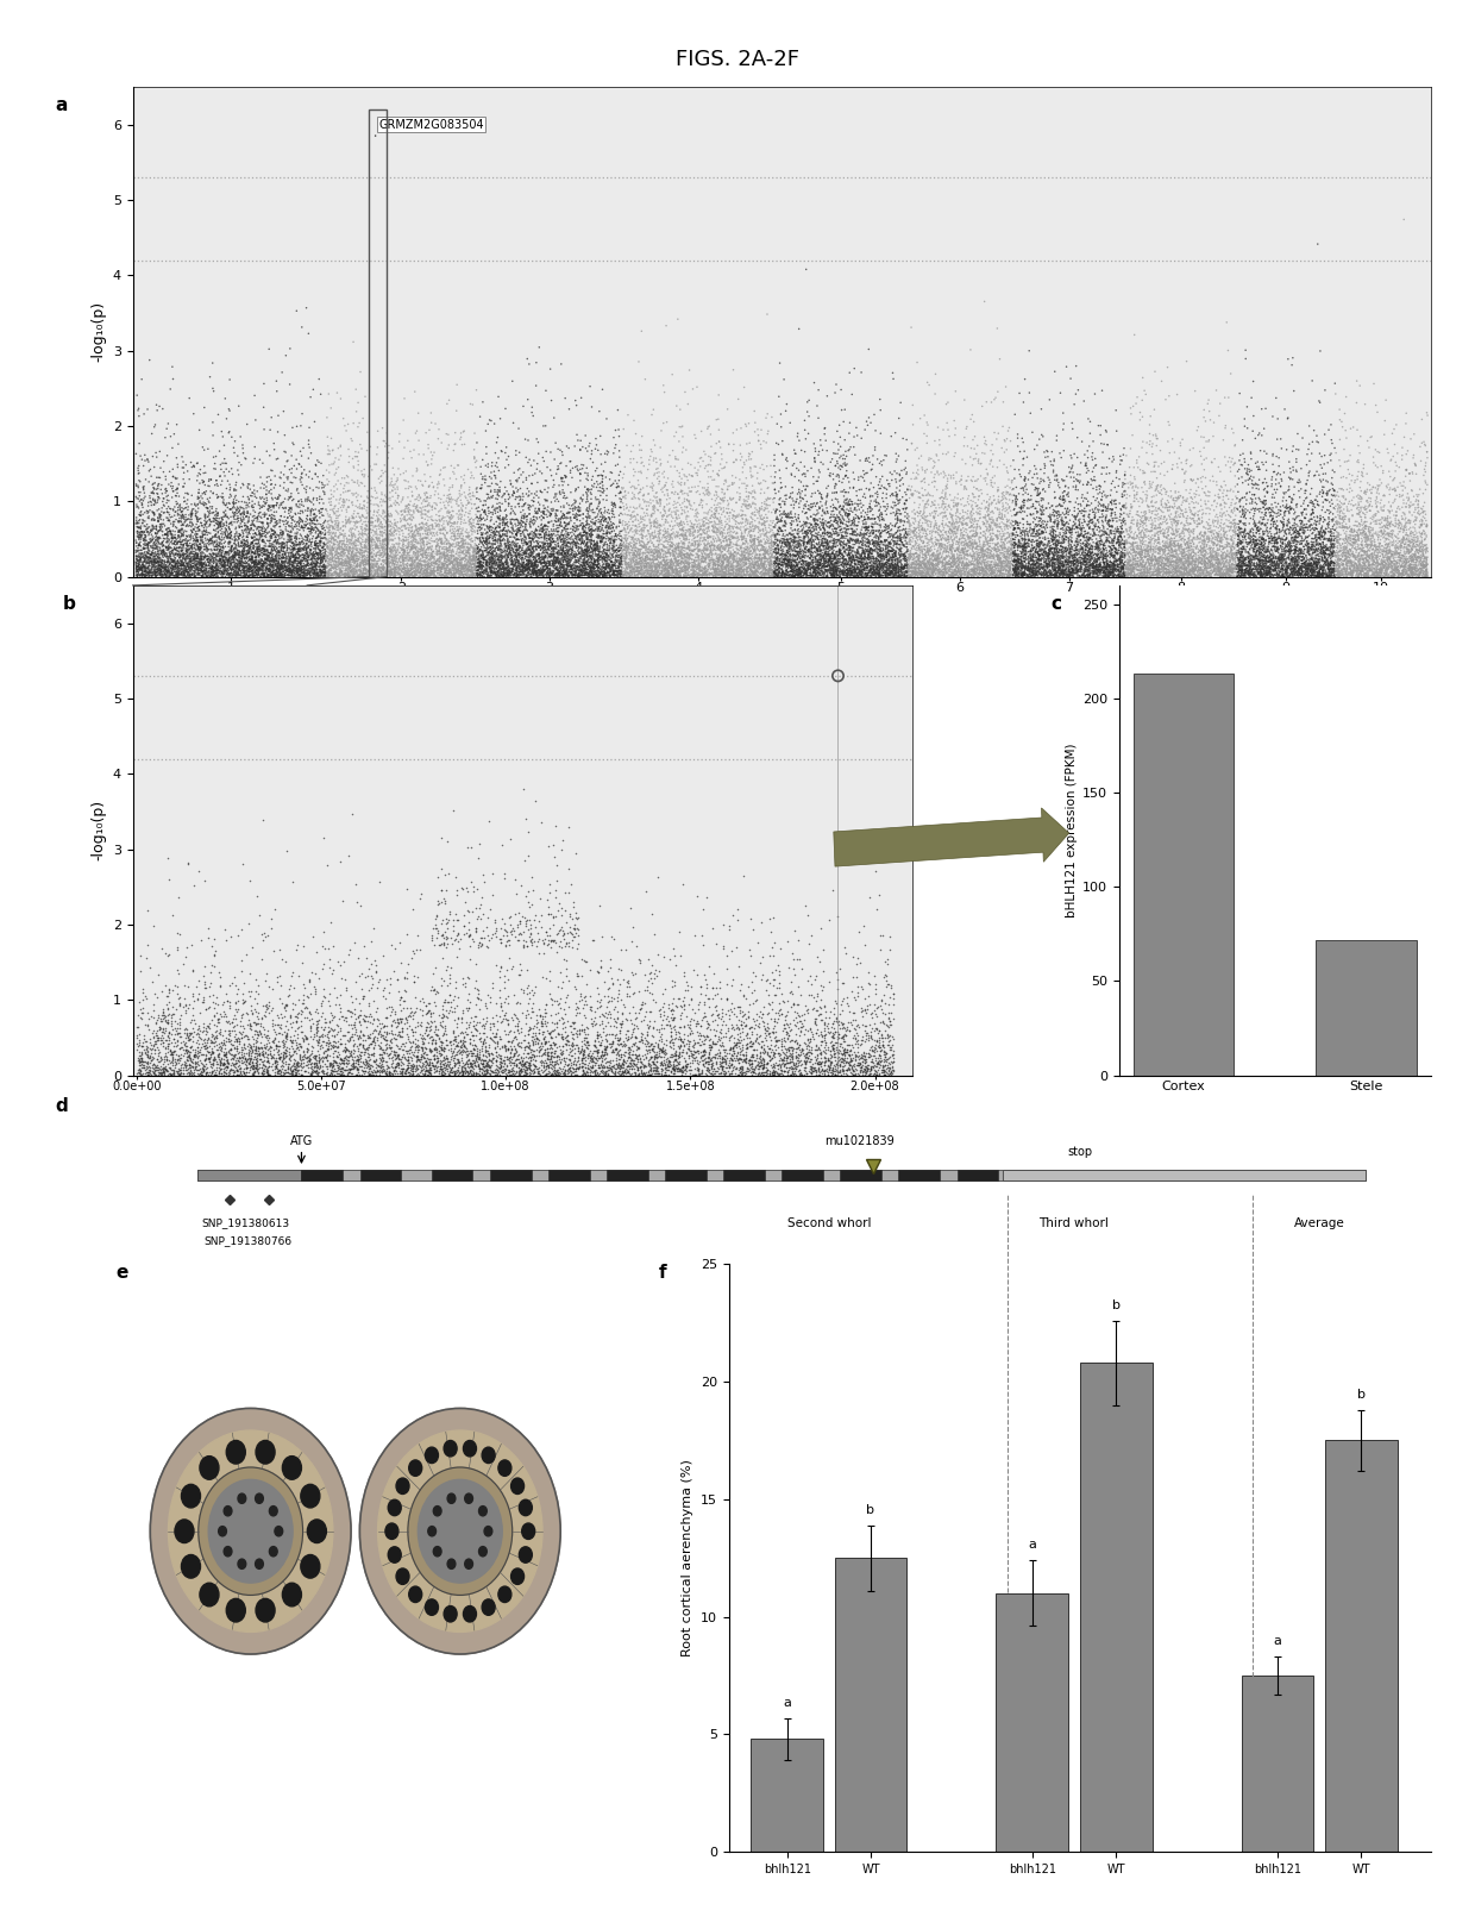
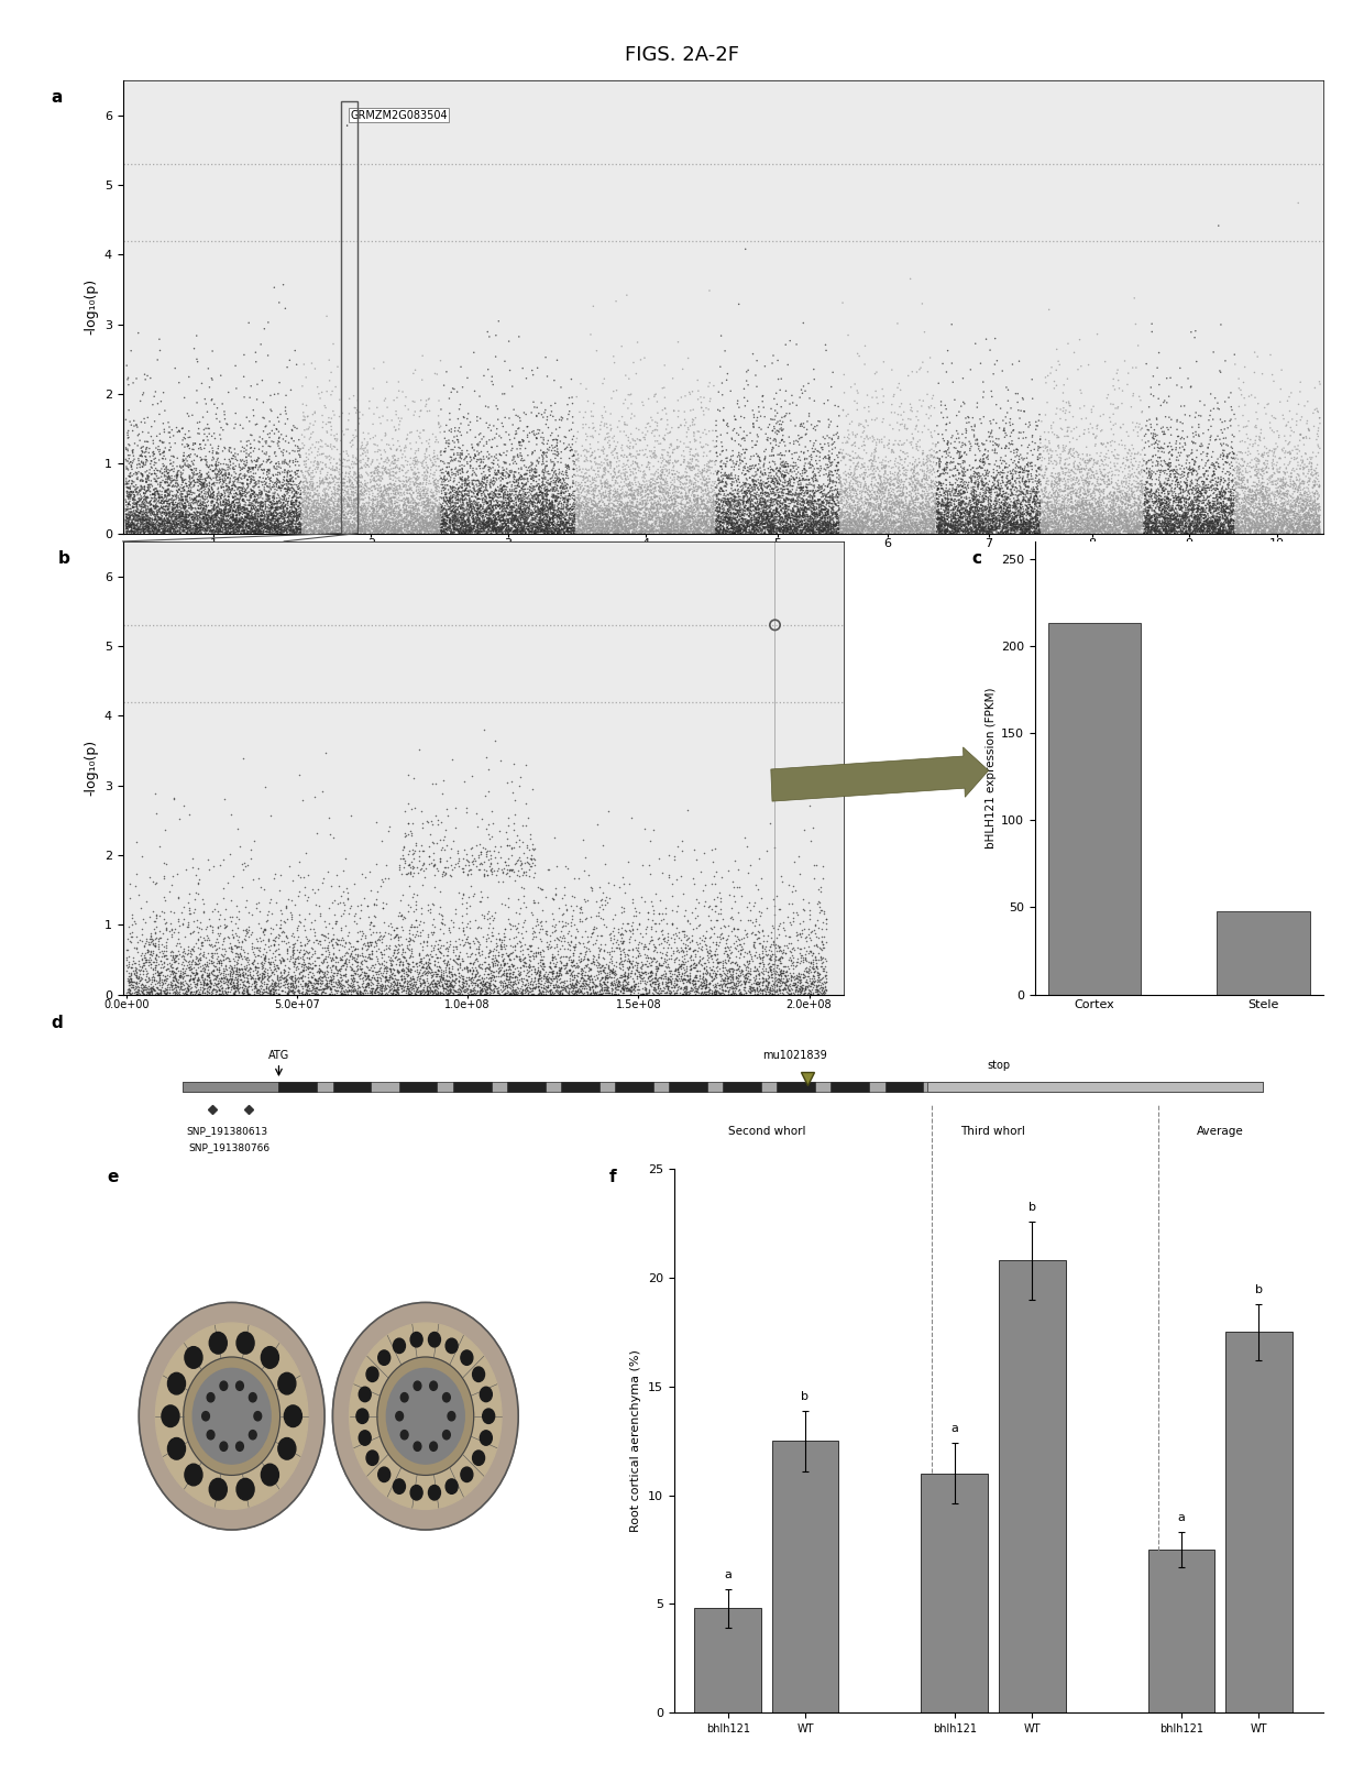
Stele: 72 -> 48
